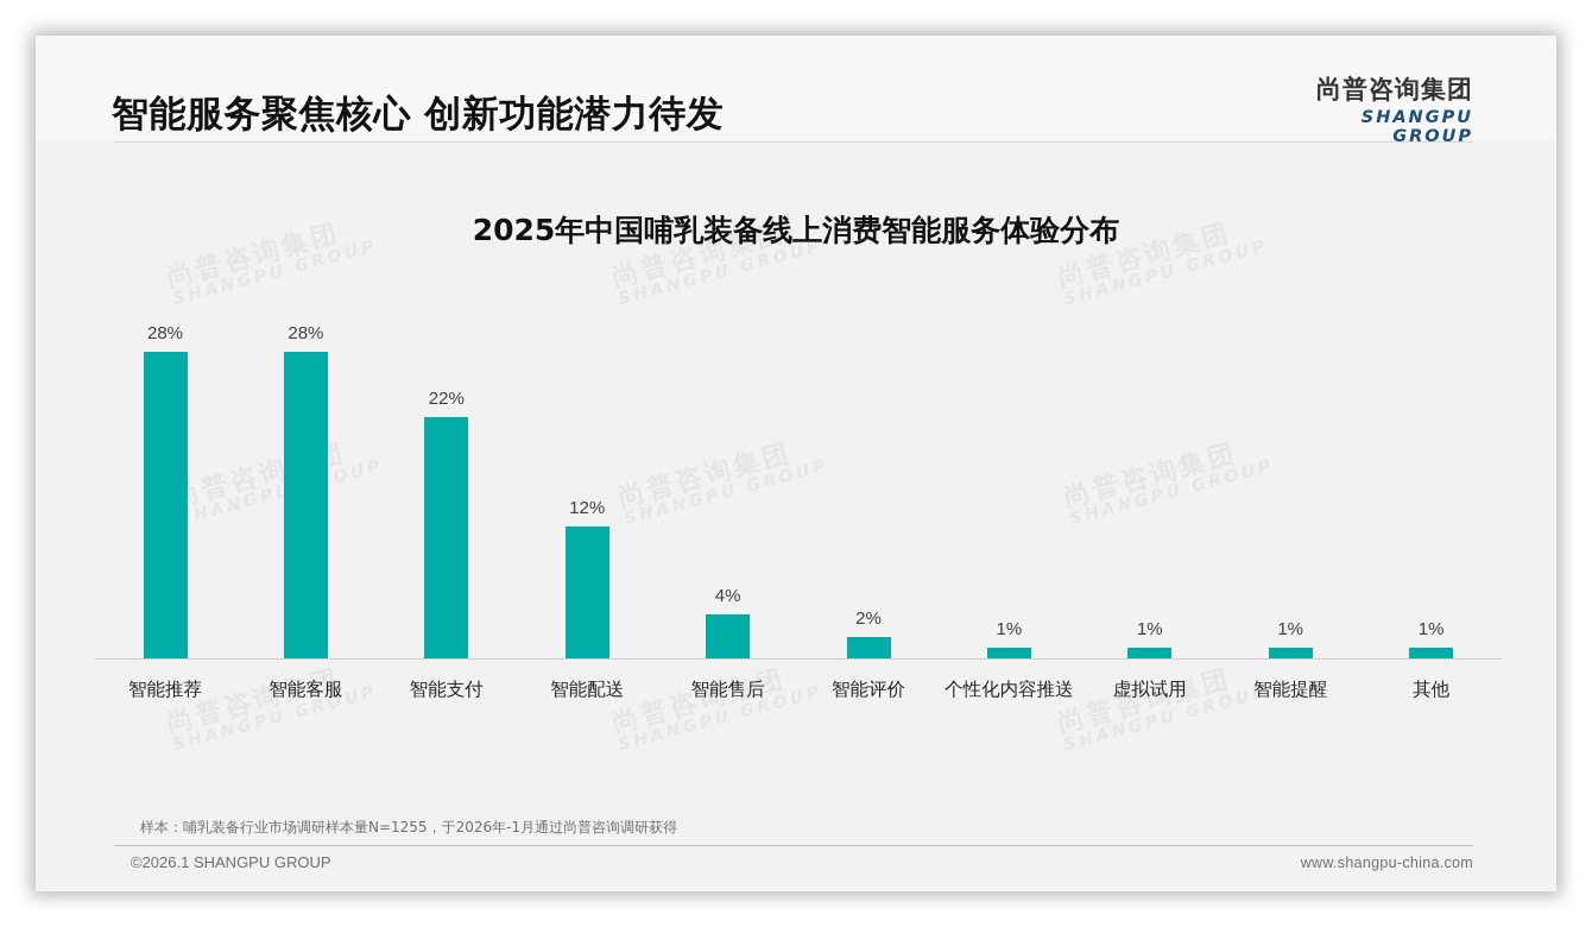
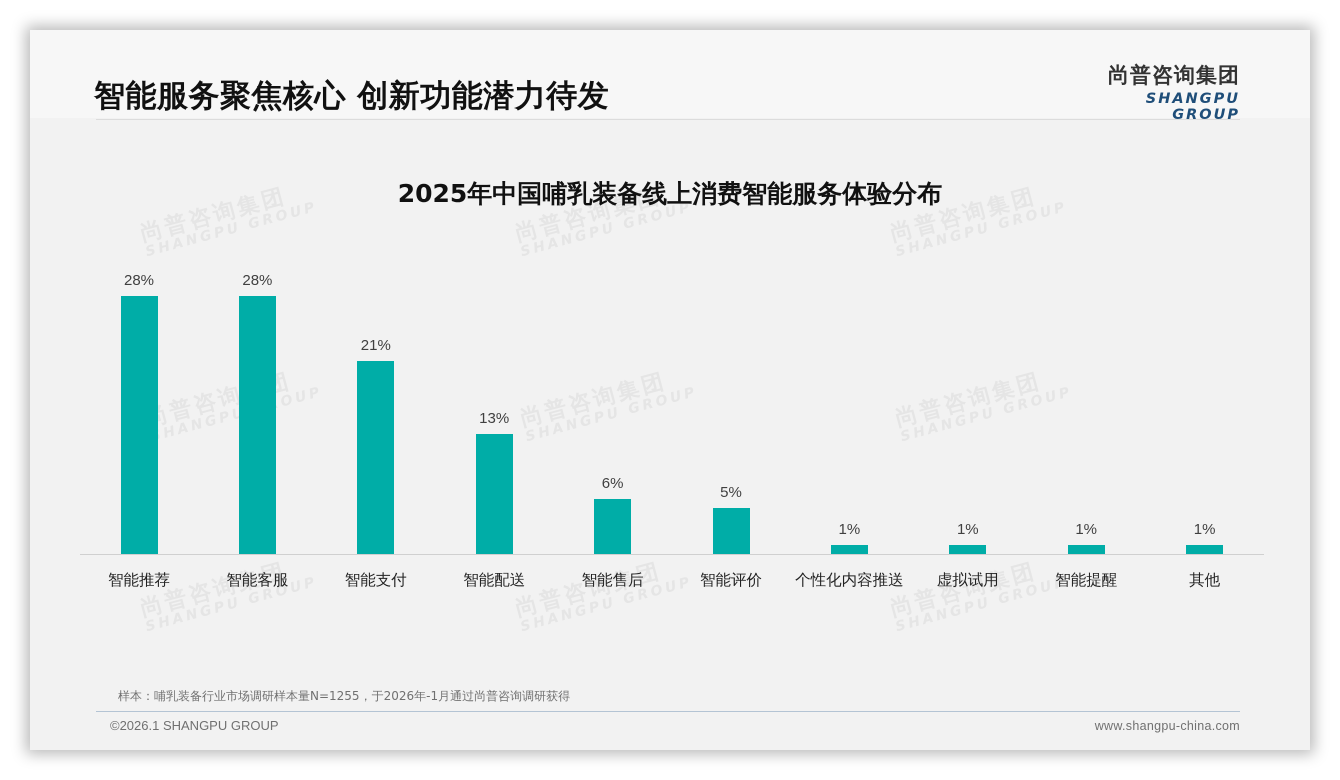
智能支付: 22% -> 21%
智能配送: 12% -> 13%
智能售后: 4% -> 6%
智能评价: 2% -> 5%
